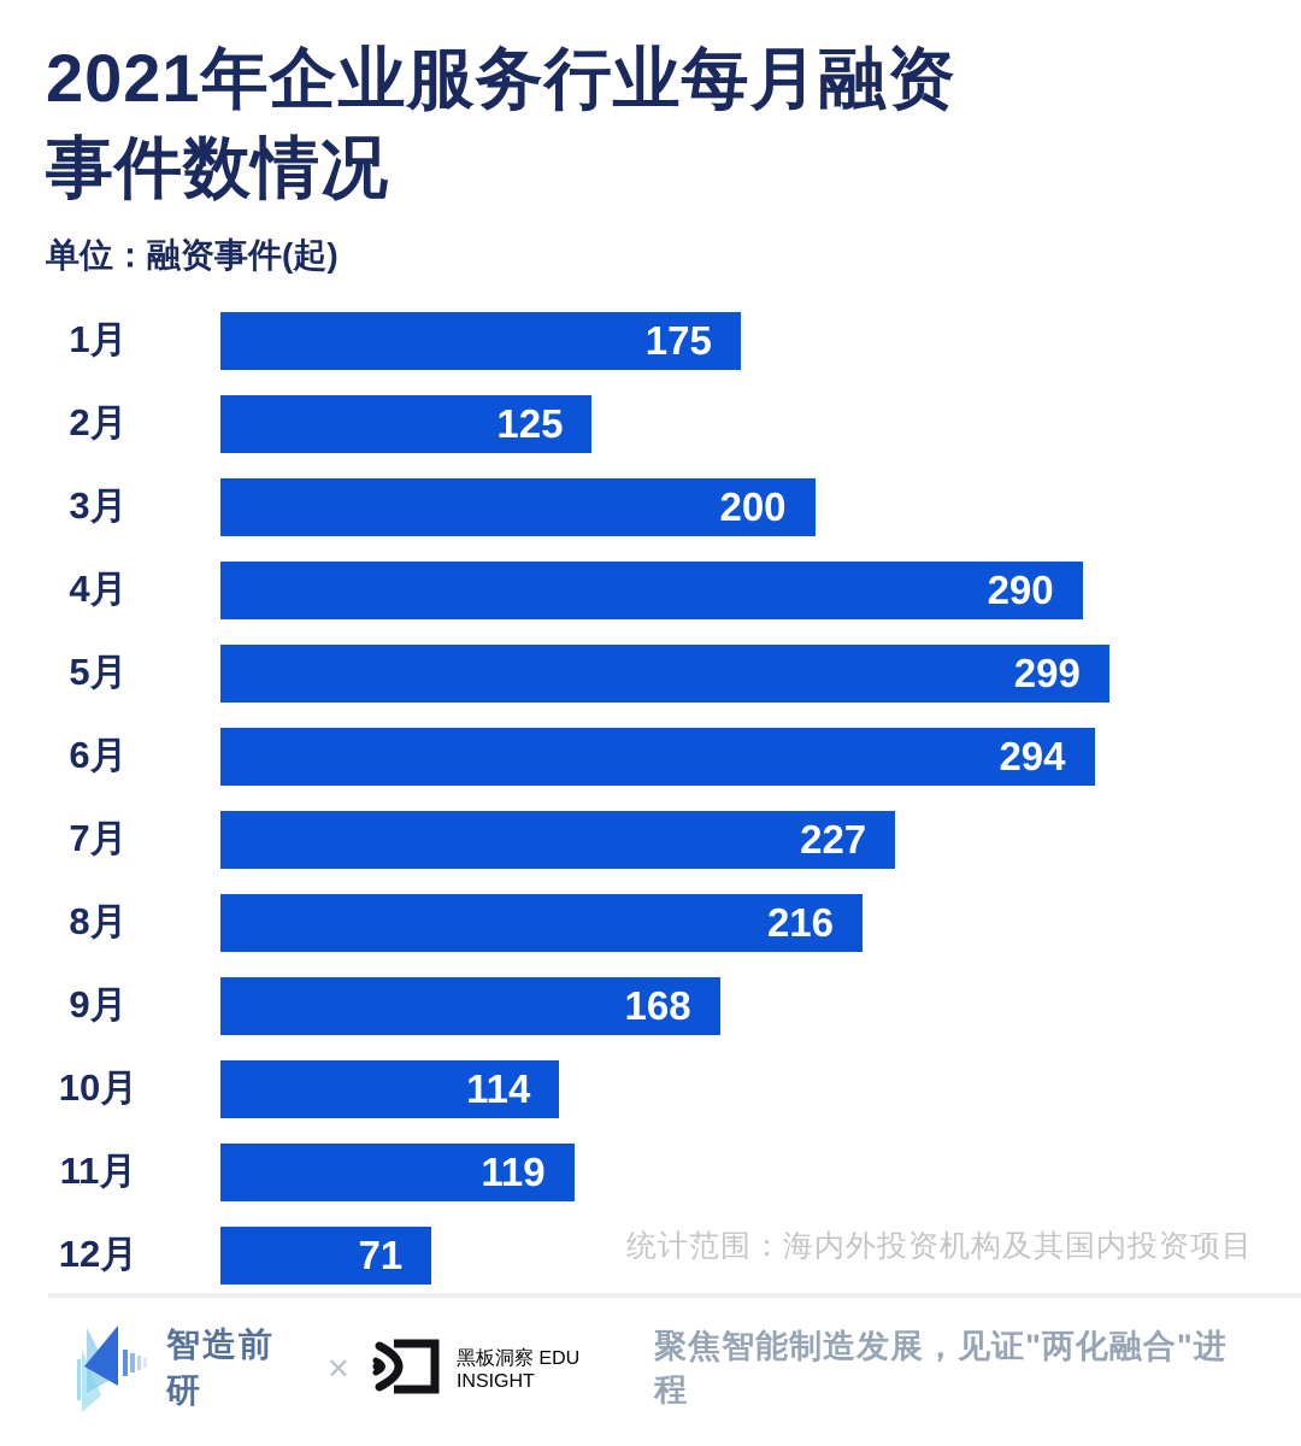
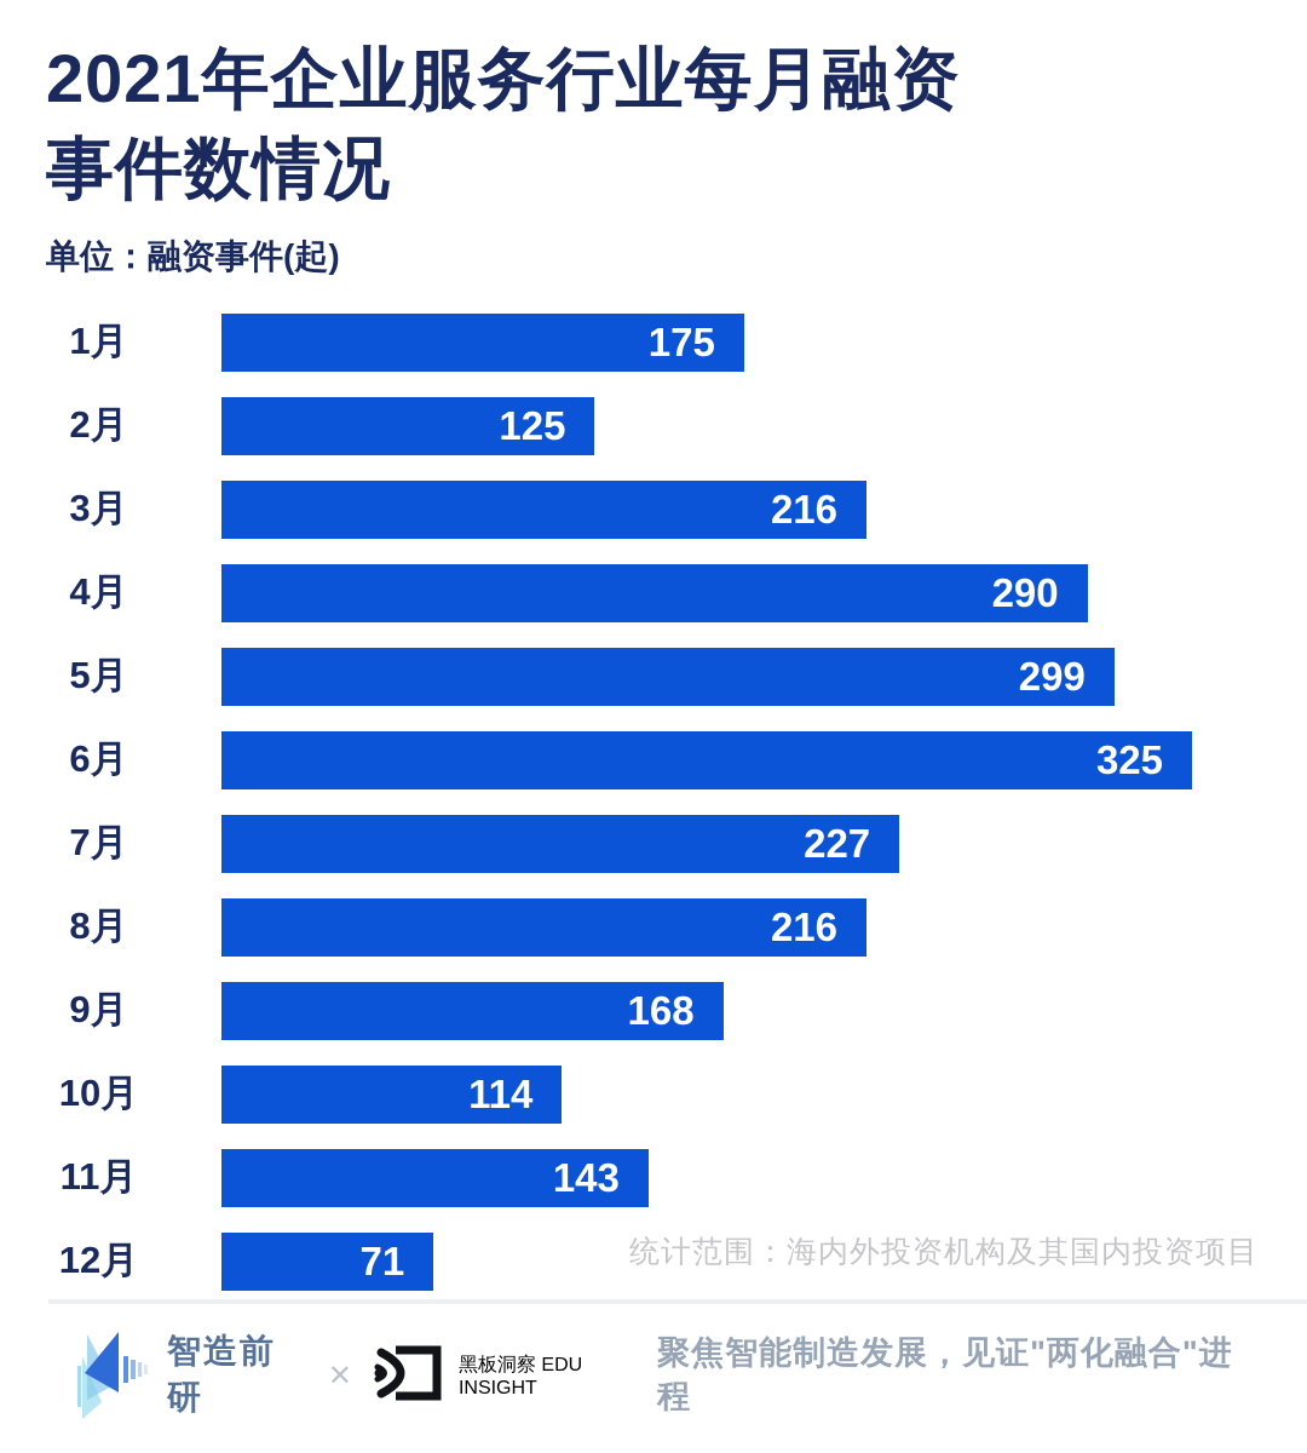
3月: 200 -> 216
6月: 294 -> 325
11月: 119 -> 143
